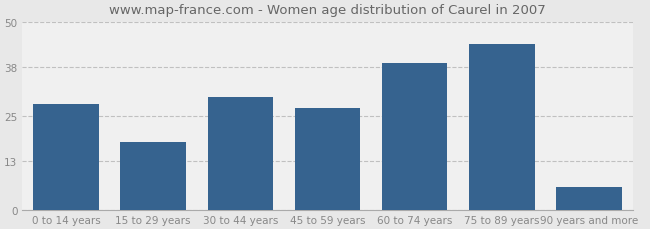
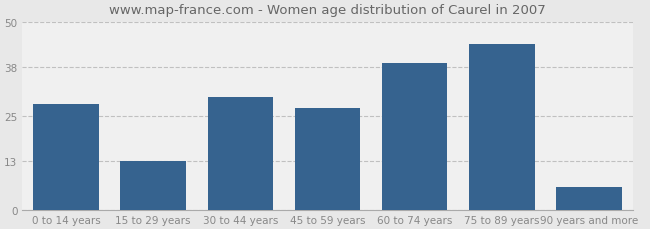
15 to 29 years: 18 -> 13
